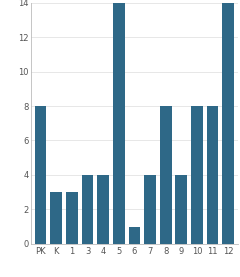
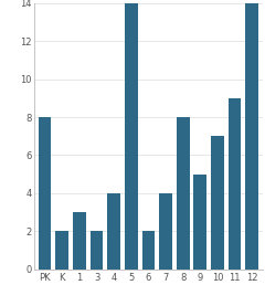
K: 3 -> 2
3: 4 -> 2
6: 1 -> 2
9: 4 -> 5
10: 8 -> 7
11: 8 -> 9
